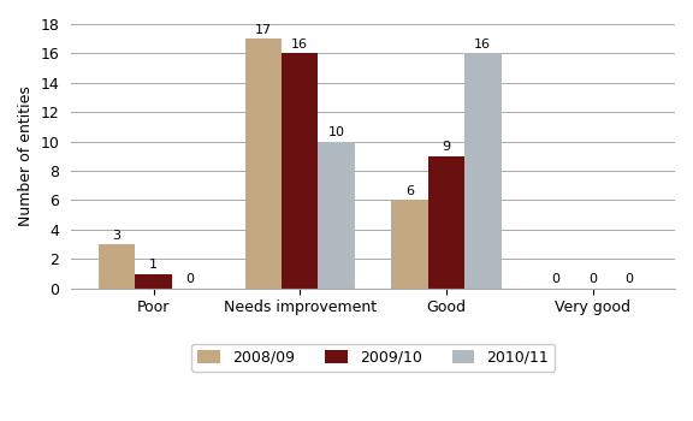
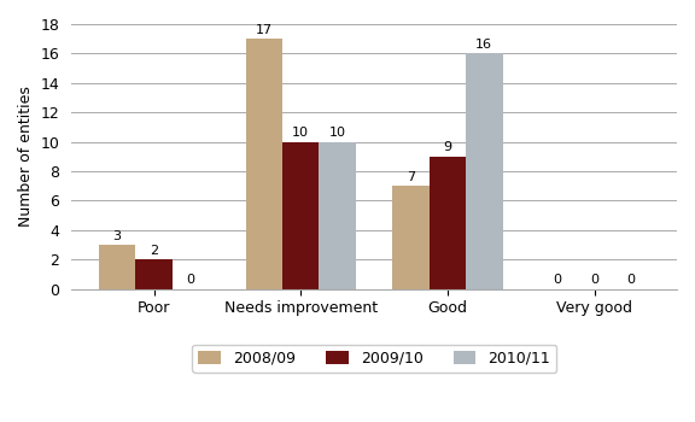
2009/10/Poor: 1 -> 2
2009/10/Needs improvement: 16 -> 10
2008/09/Good: 6 -> 7
